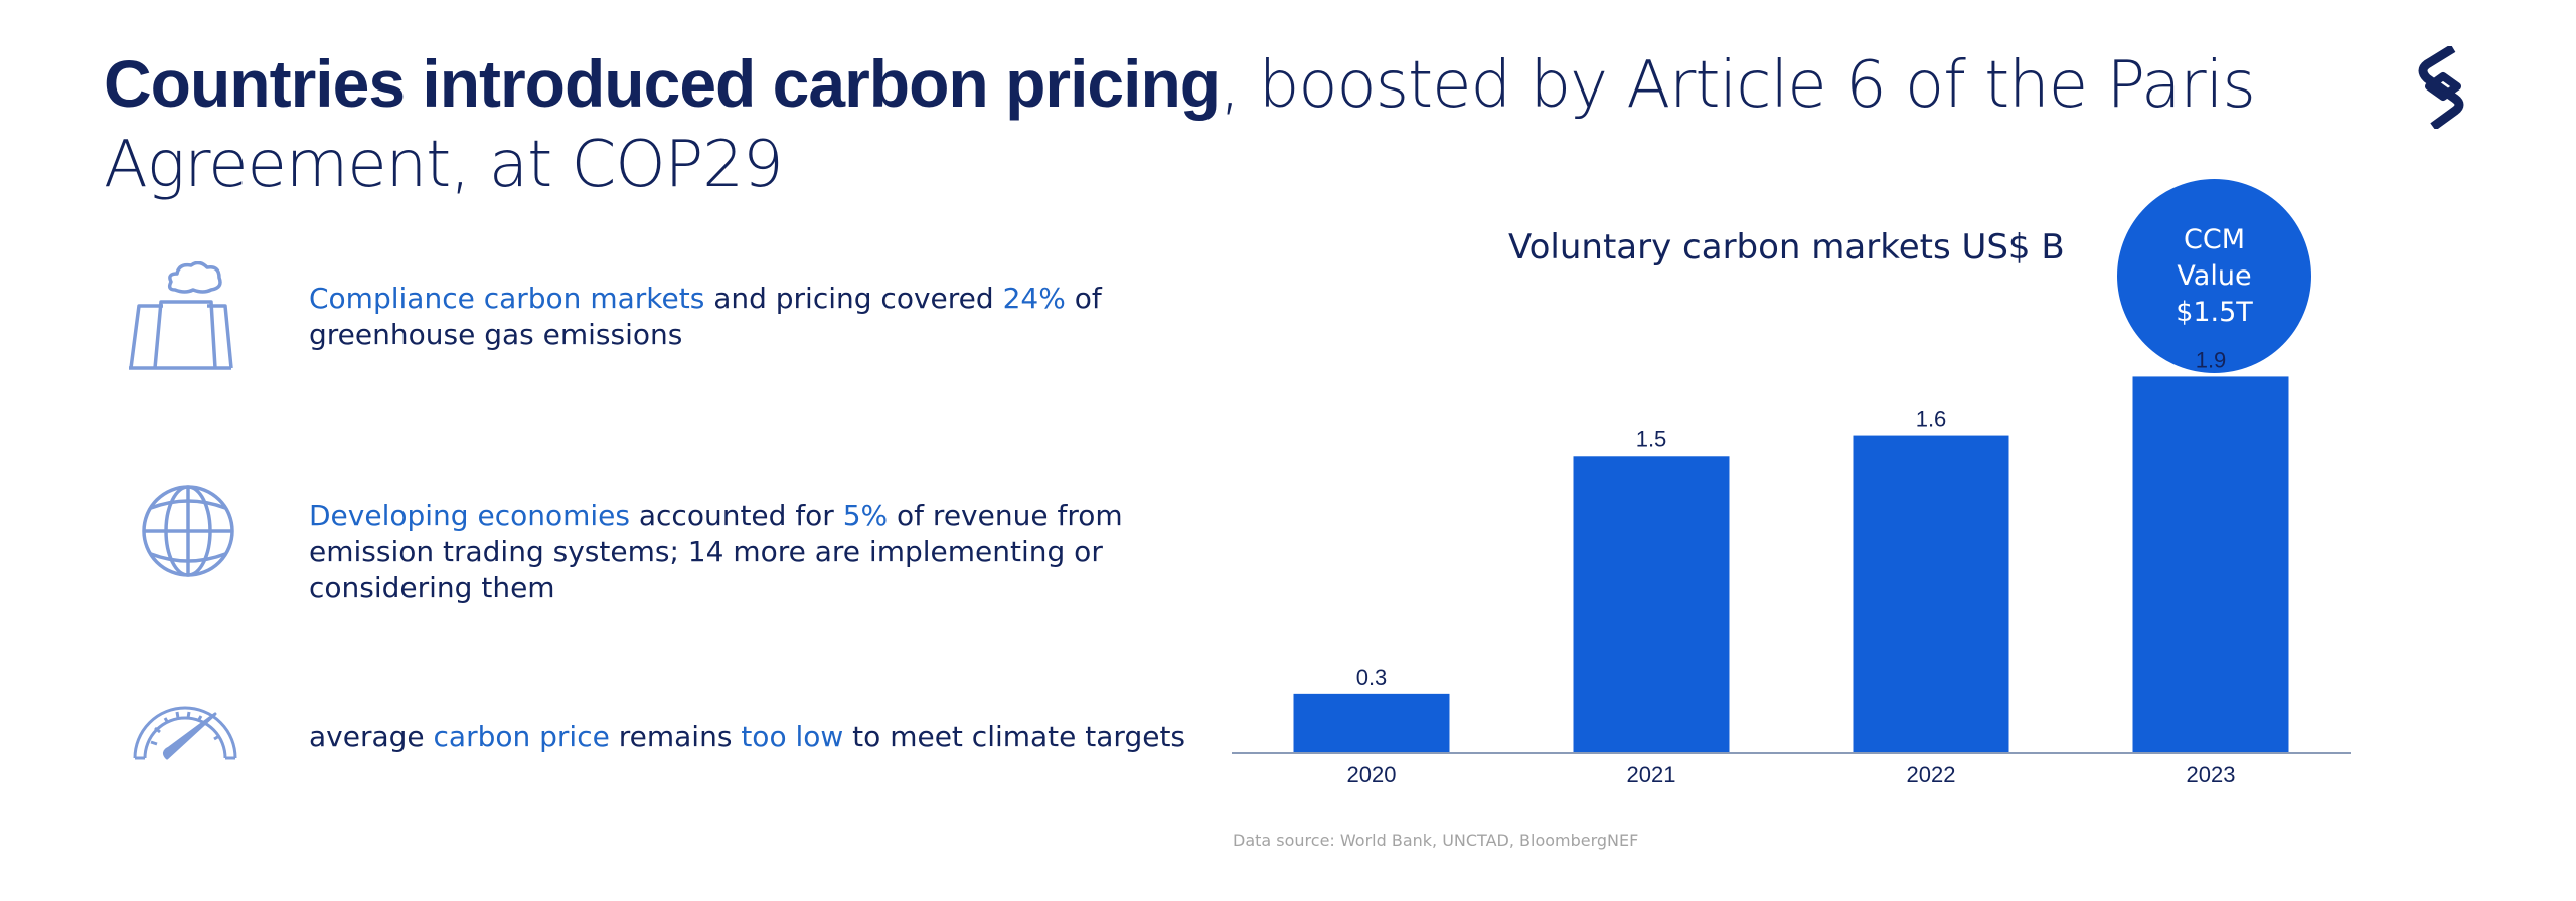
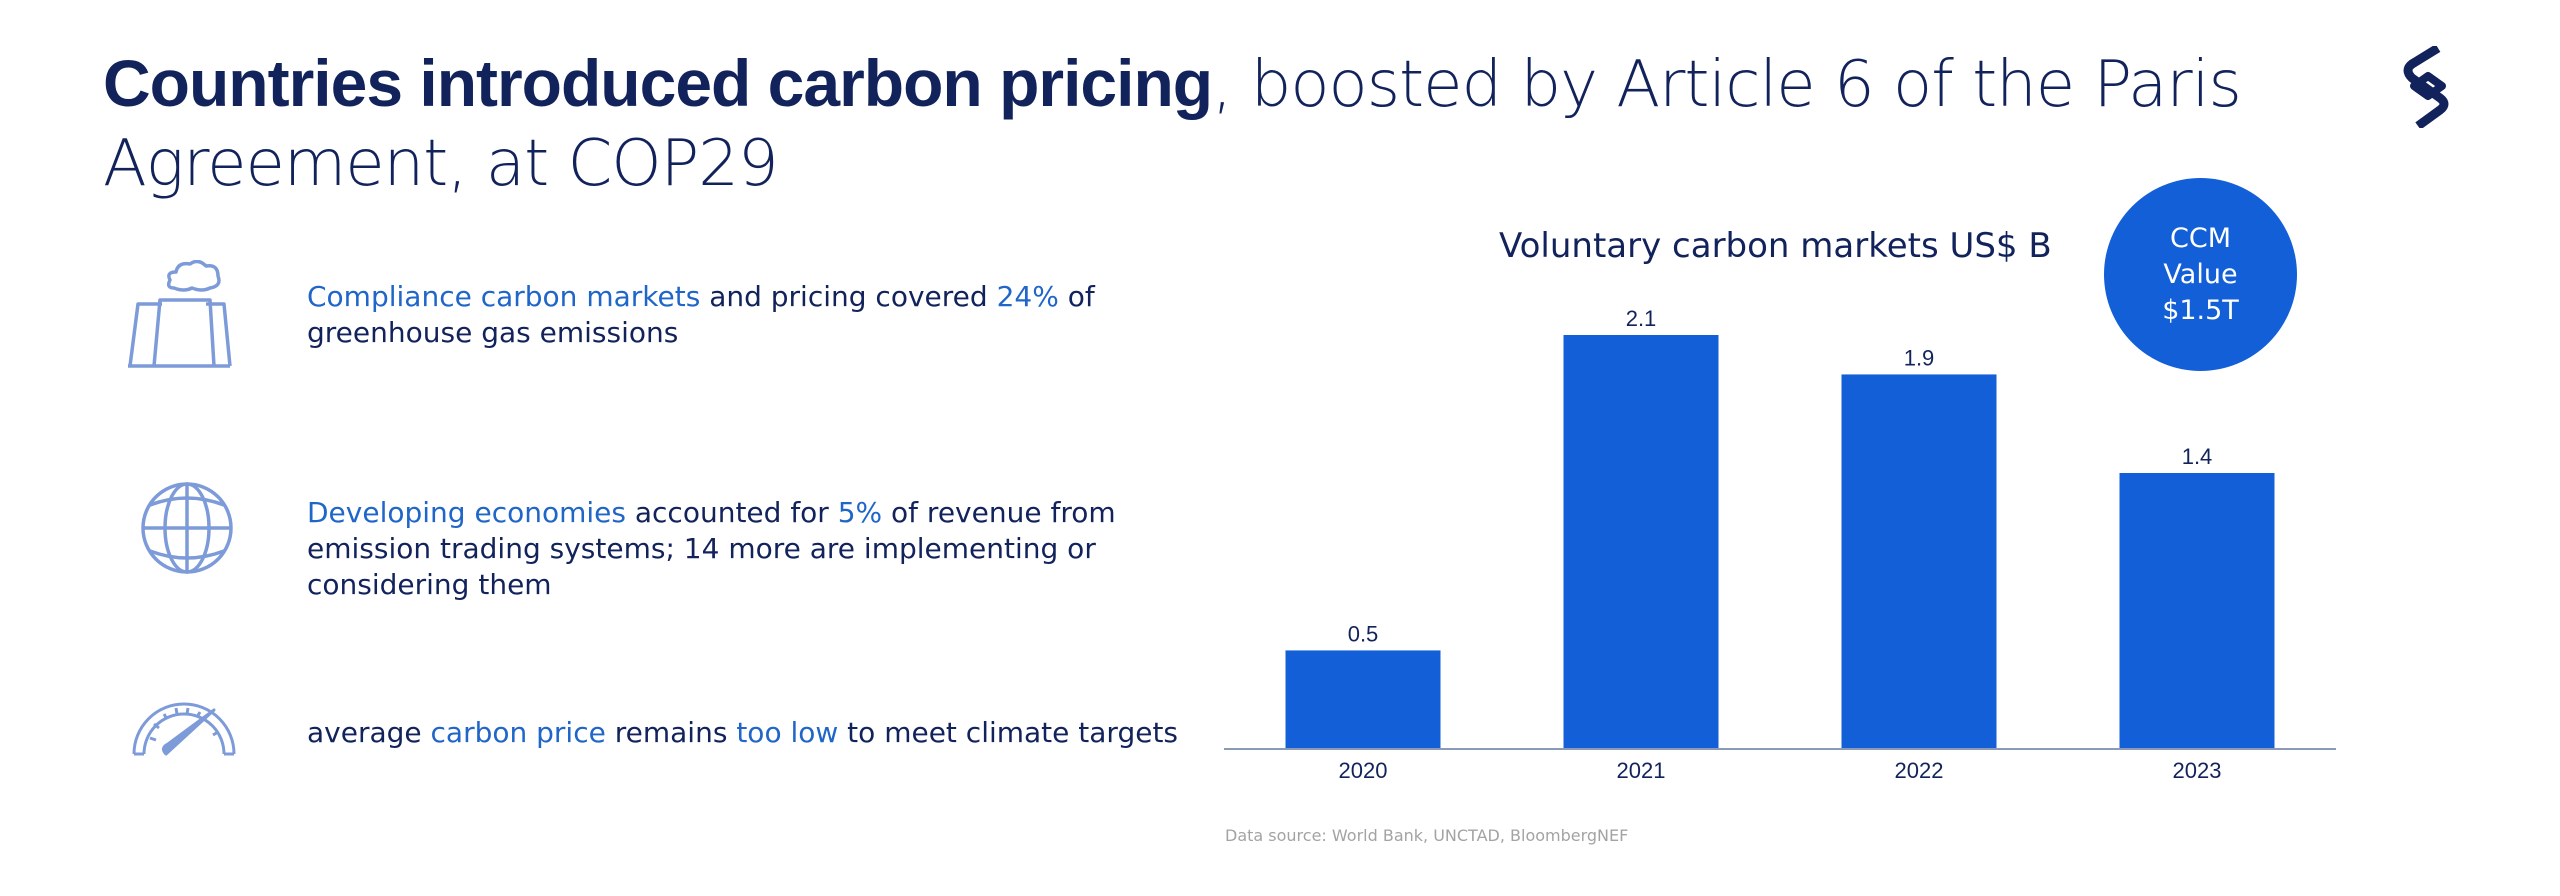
2020: 0.3 -> 0.5
2021: 1.5 -> 2.1
2022: 1.6 -> 1.9
2023: 1.9 -> 1.4
